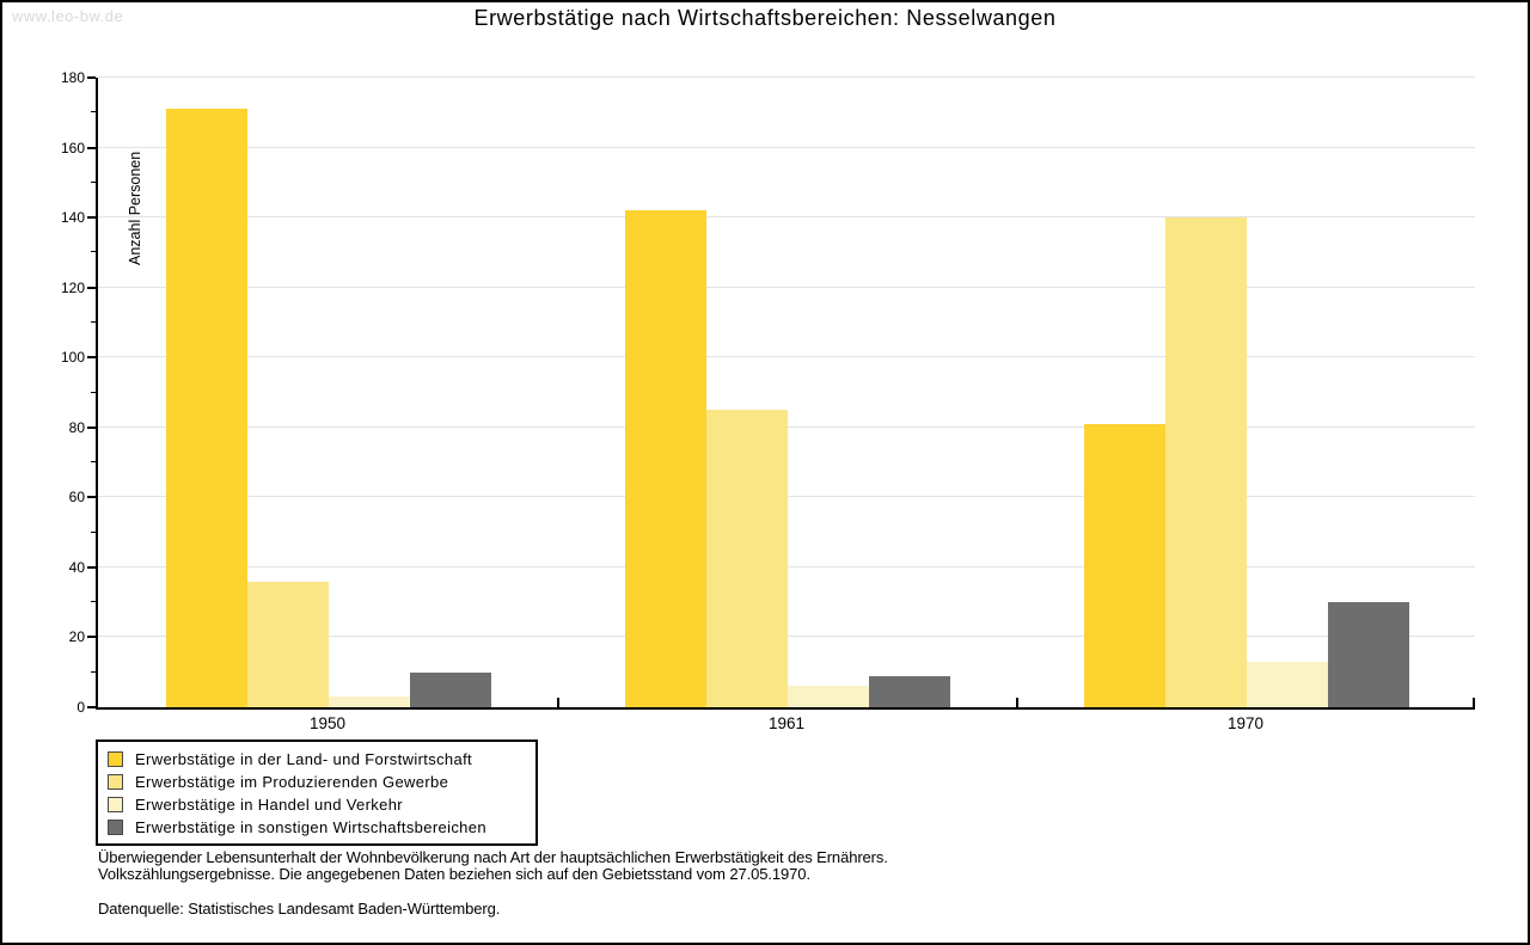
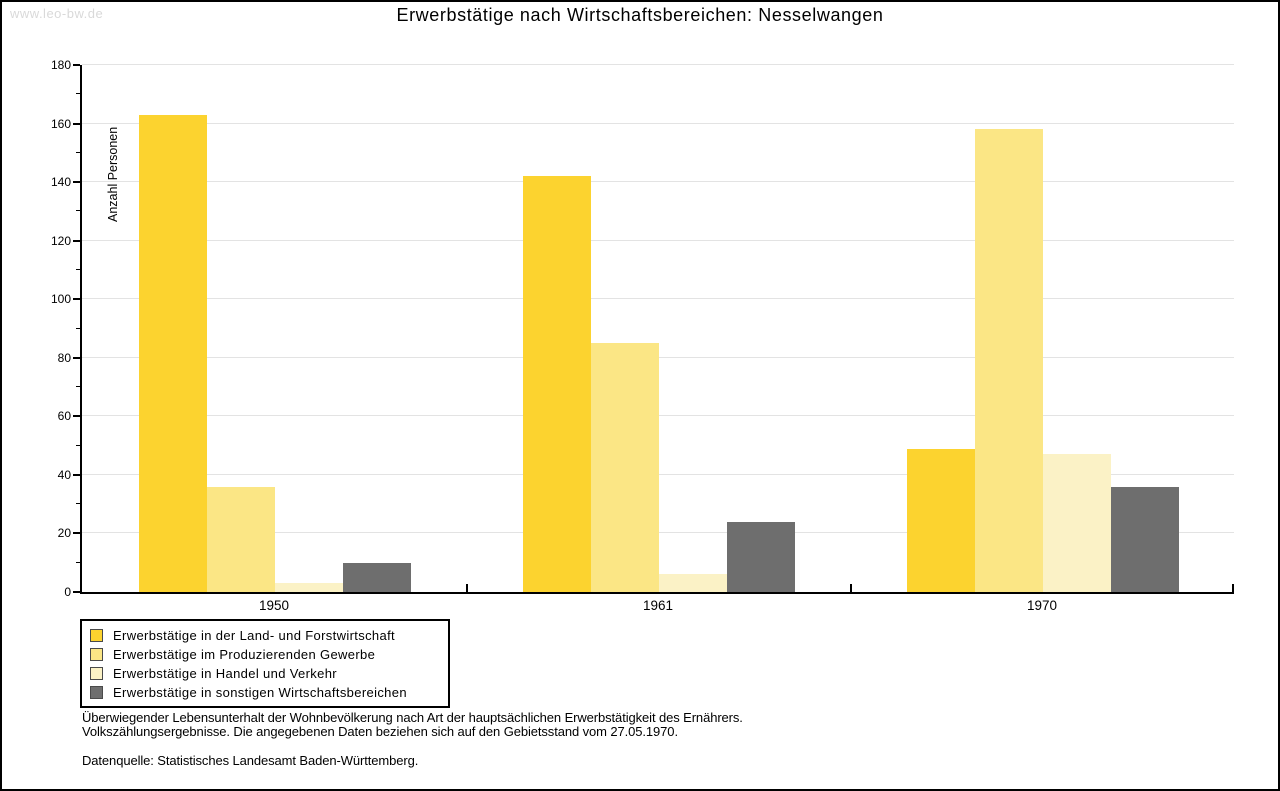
Erwerbstätige in der Land- und Forstwirtschaft/1950: 171 -> 163
Erwerbstätige in sonstigen Wirtschaftsbereichen/1961: 9 -> 24
Erwerbstätige in der Land- und Forstwirtschaft/1970: 81 -> 49
Erwerbstätige im Produzierenden Gewerbe/1970: 140 -> 158
Erwerbstätige in Handel und Verkehr/1970: 13 -> 47
Erwerbstätige in sonstigen Wirtschaftsbereichen/1970: 30 -> 36
